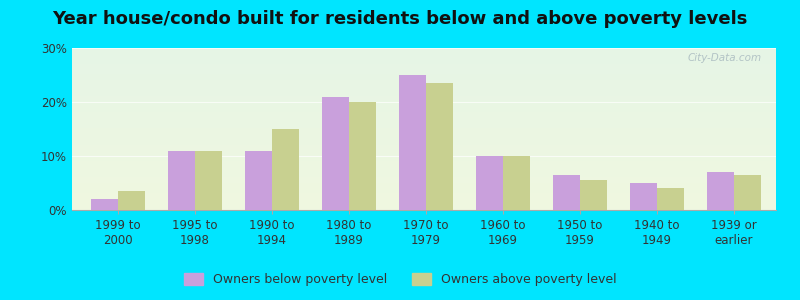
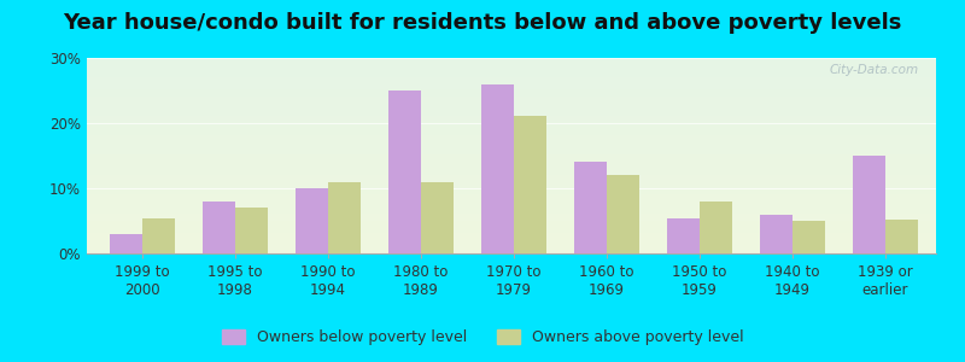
Owners below poverty level/1999 to 2000: 2.0% -> 3.0%
Owners above poverty level/1999 to 2000: 3.5% -> 5.4%
Owners below poverty level/1995 to 1998: 11.0% -> 8.0%
Owners above poverty level/1995 to 1998: 11.0% -> 7.0%
Owners below poverty level/1990 to 1994: 11.0% -> 10.0%
Owners above poverty level/1990 to 1994: 15.0% -> 11.0%
Owners below poverty level/1980 to 1989: 21.0% -> 25.0%
Owners above poverty level/1980 to 1989: 20.0% -> 11.0%
Owners below poverty level/1970 to 1979: 25.0% -> 26.0%
Owners above poverty level/1970 to 1979: 23.5% -> 21.2%
Owners below poverty level/1960 to 1969: 10.0% -> 14.0%
Owners above poverty level/1960 to 1969: 10.0% -> 12.0%
Owners below poverty level/1950 to 1959: 6.5% -> 5.4%
Owners above poverty level/1950 to 1959: 5.5% -> 8.0%
Owners below poverty level/1940 to 1949: 5.0% -> 6.0%
Owners above poverty level/1940 to 1949: 4.0% -> 5.0%
Owners below poverty level/1939 or earlier: 7.0% -> 15.0%
Owners above poverty level/1939 or earlier: 6.5% -> 5.2%
